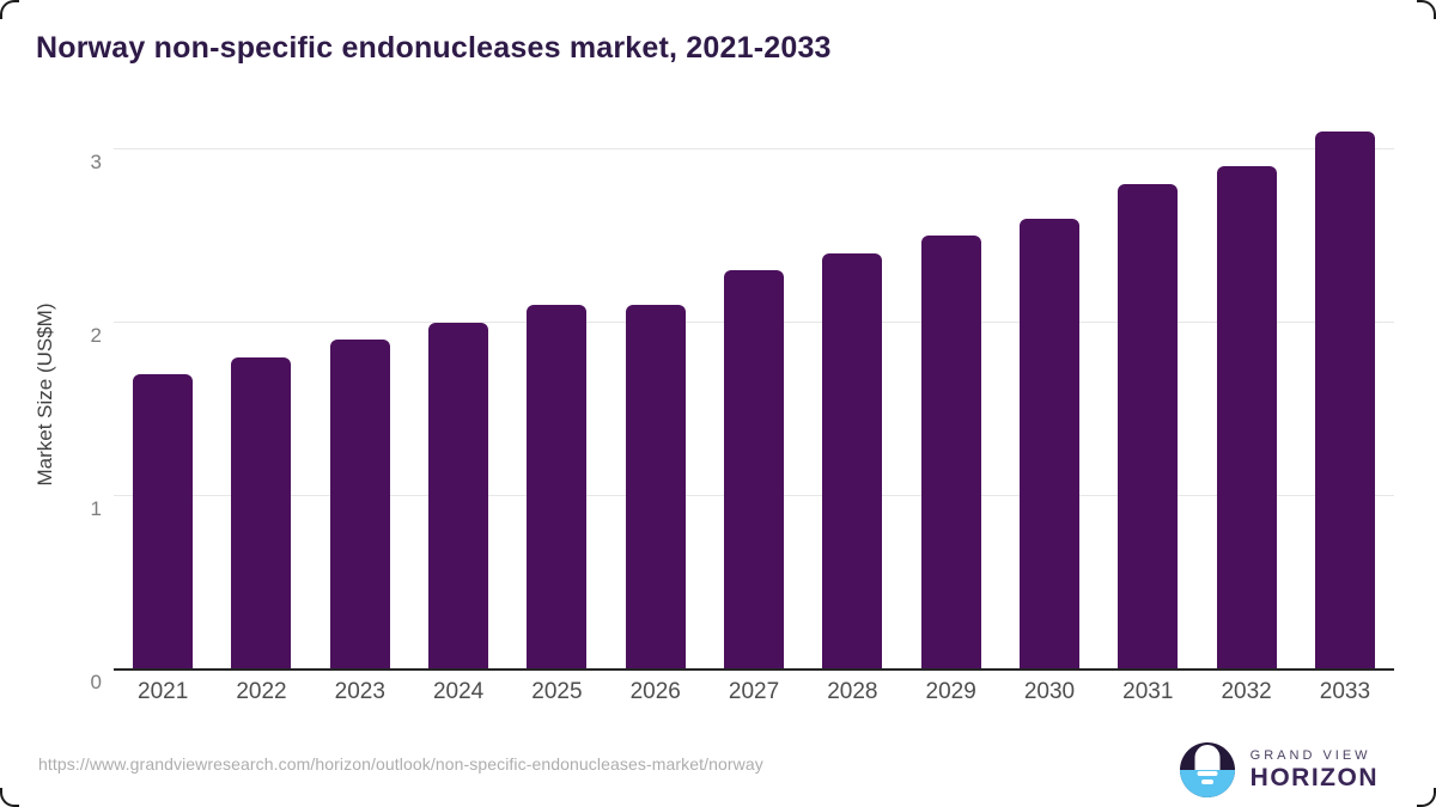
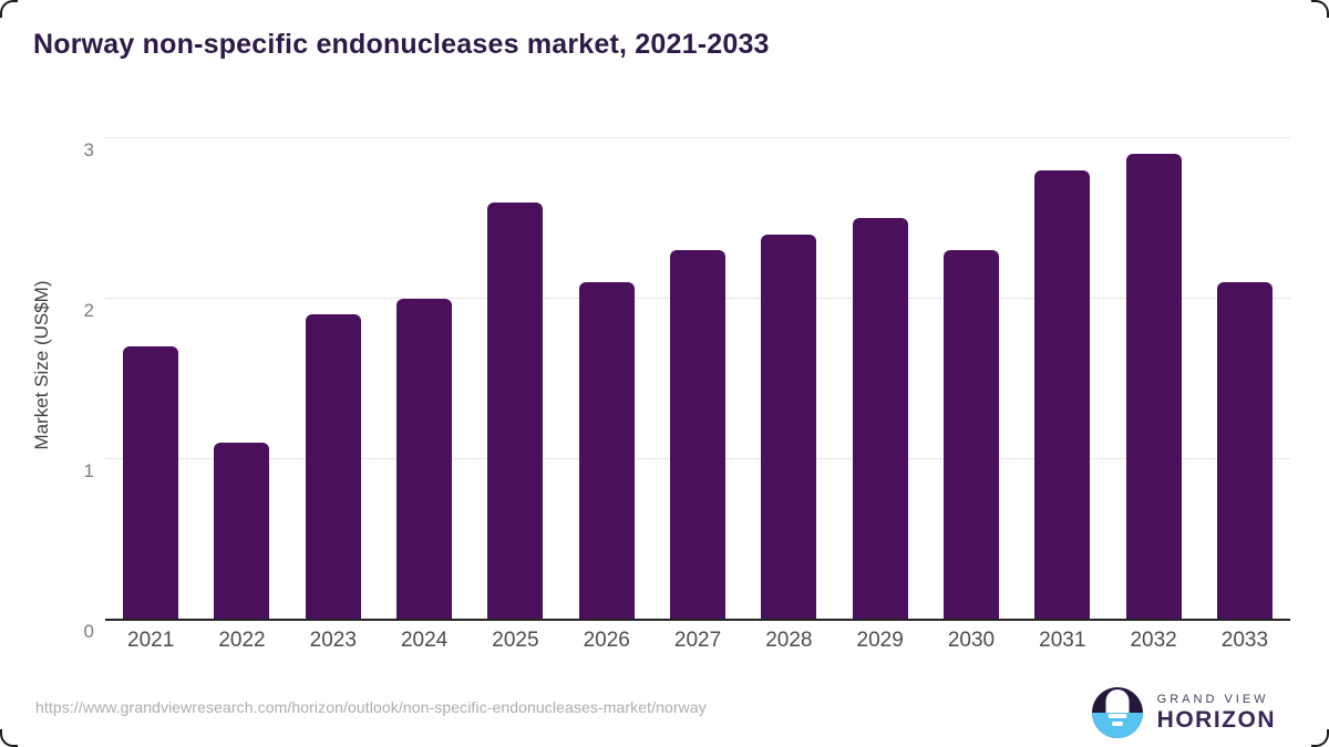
2022: 1.8 -> 1.1
2025: 2.1 -> 2.6
2030: 2.6 -> 2.3
2033: 3.1 -> 2.1
